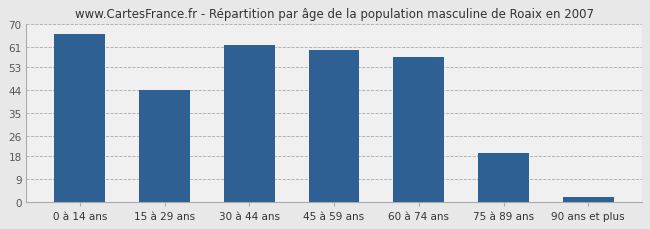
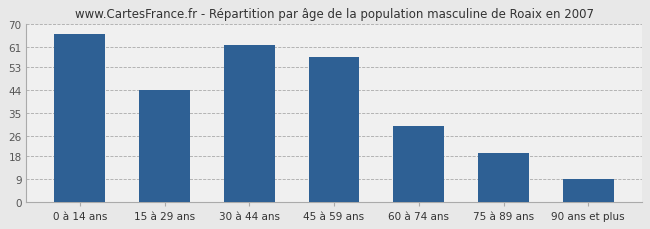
45 à 59 ans: 60 -> 57
60 à 74 ans: 57 -> 30
90 ans et plus: 2 -> 9
